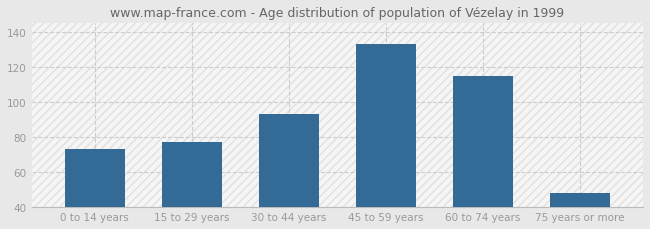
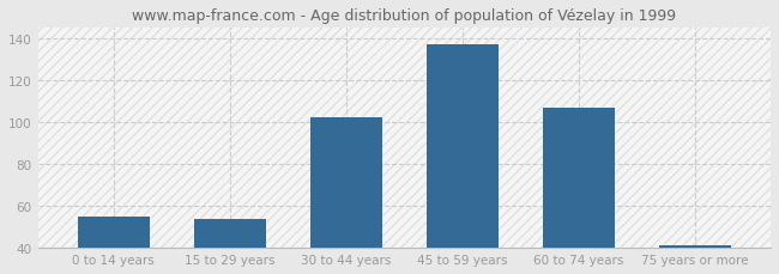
0 to 14 years: 73 -> 55
15 to 29 years: 77 -> 54
30 to 44 years: 93 -> 102
45 to 59 years: 133 -> 137
60 to 74 years: 115 -> 107
75 years or more: 48 -> 41
